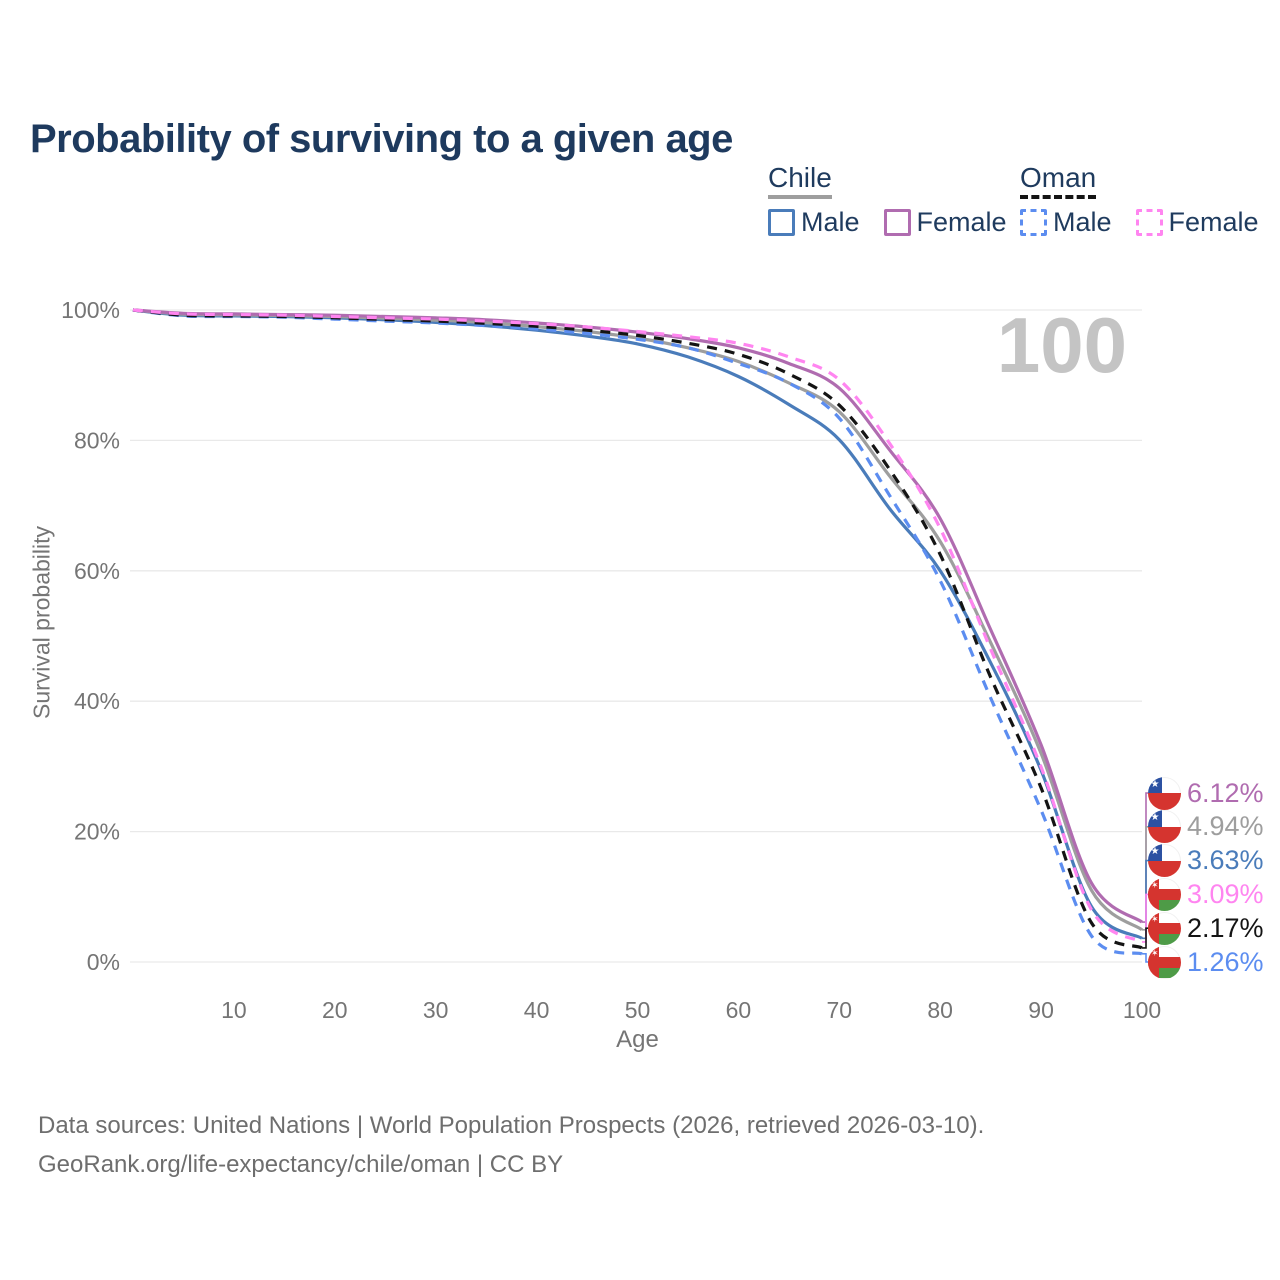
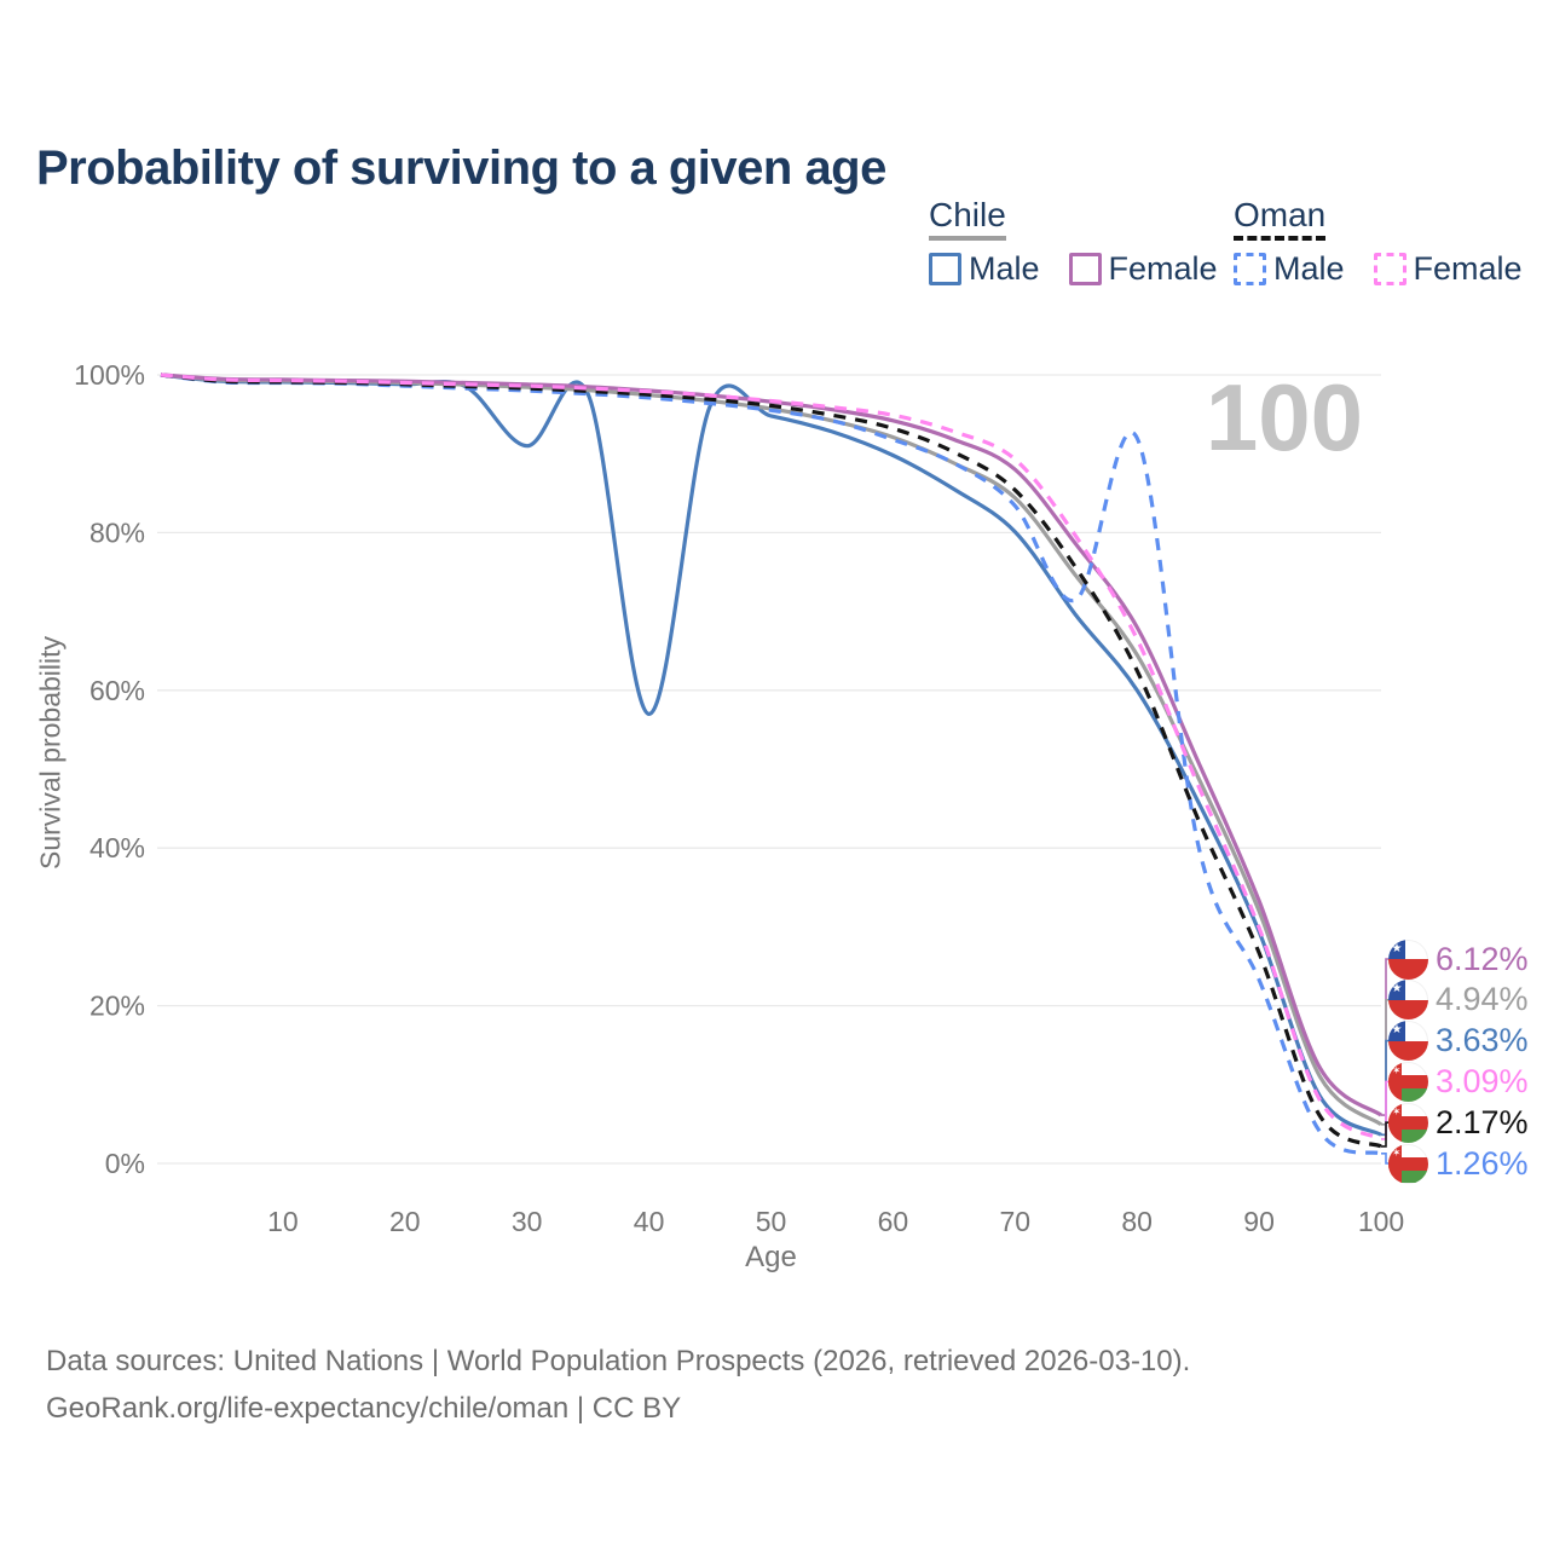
Chile Male/30: 98% -> 91%
Chile Male/40: 97% -> 57%
Oman Male/80: 58% -> 92%
